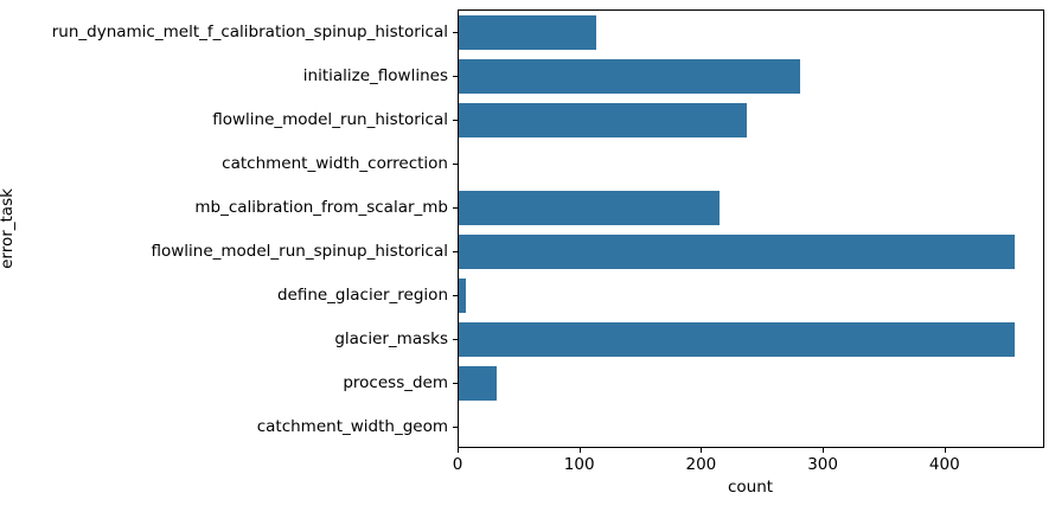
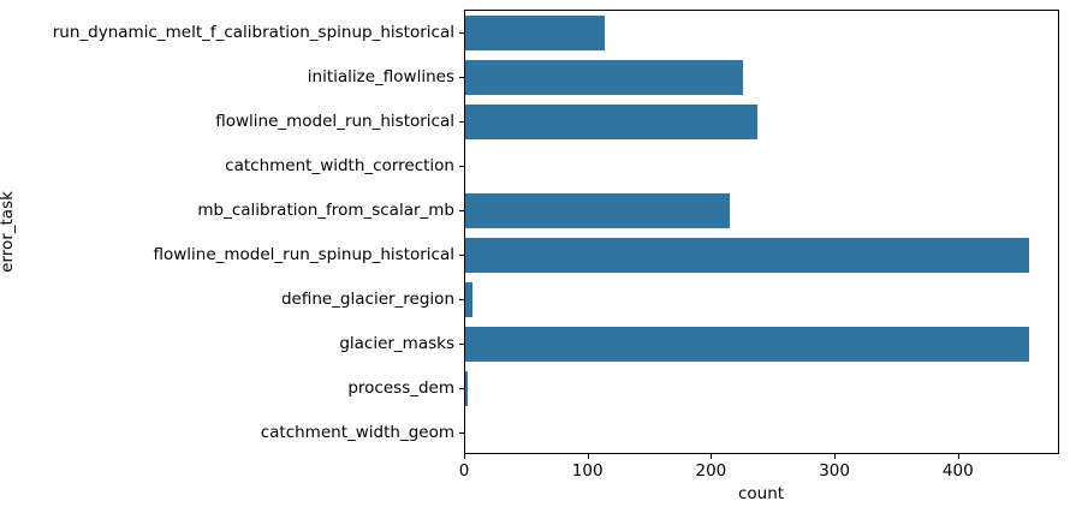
initialize_flowlines: 282 -> 226
process_dem: 31 -> 2
